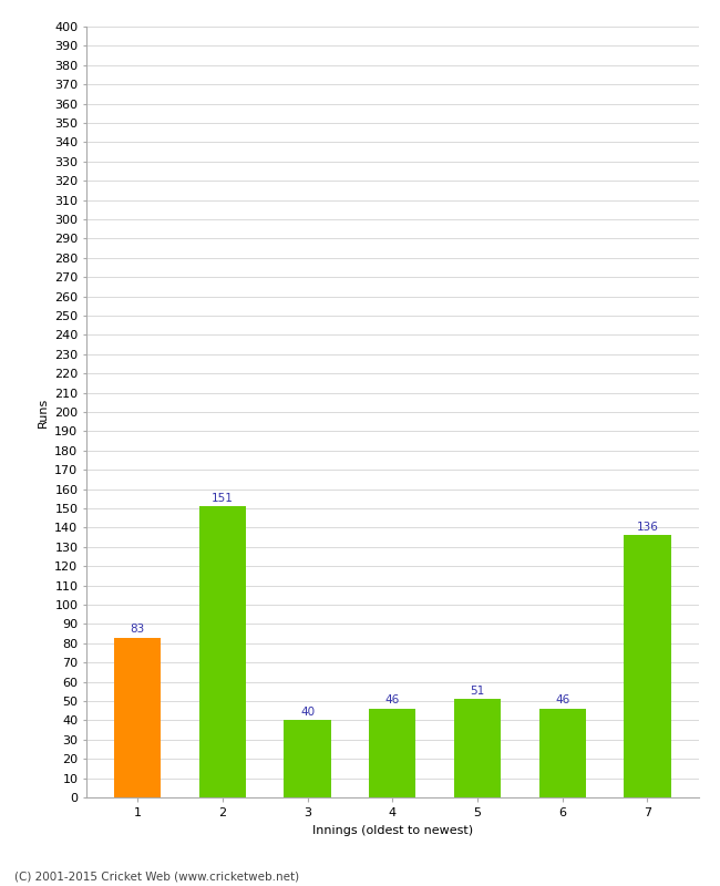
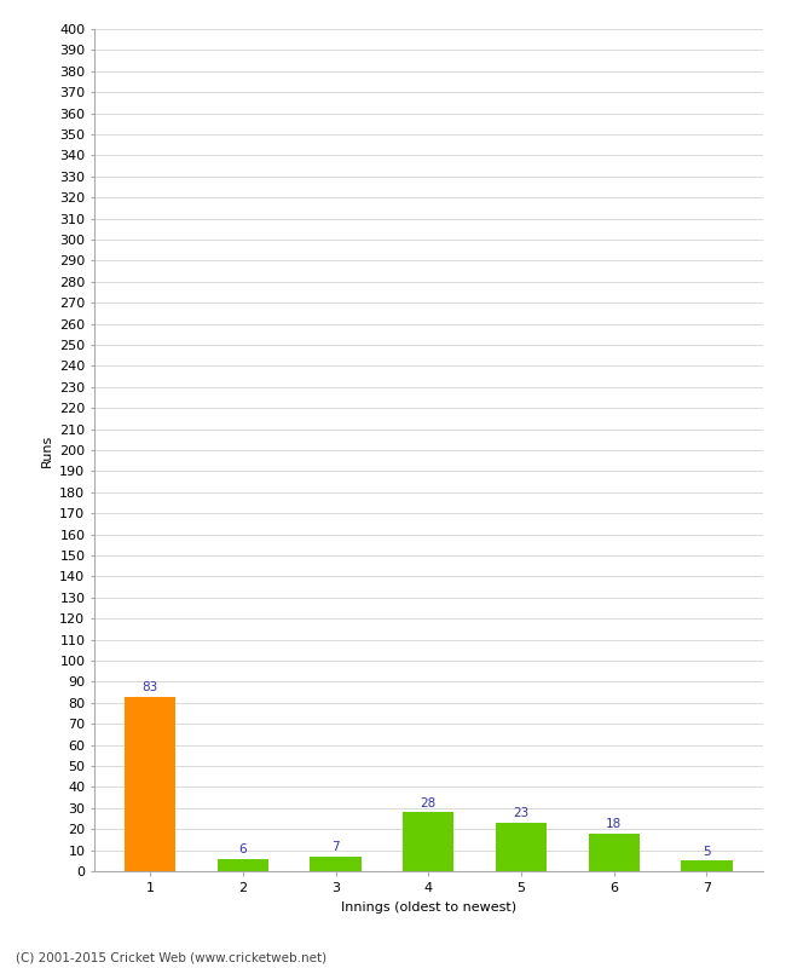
2: 151 -> 6
3: 40 -> 7
4: 46 -> 28
5: 51 -> 23
6: 46 -> 18
7: 136 -> 5
